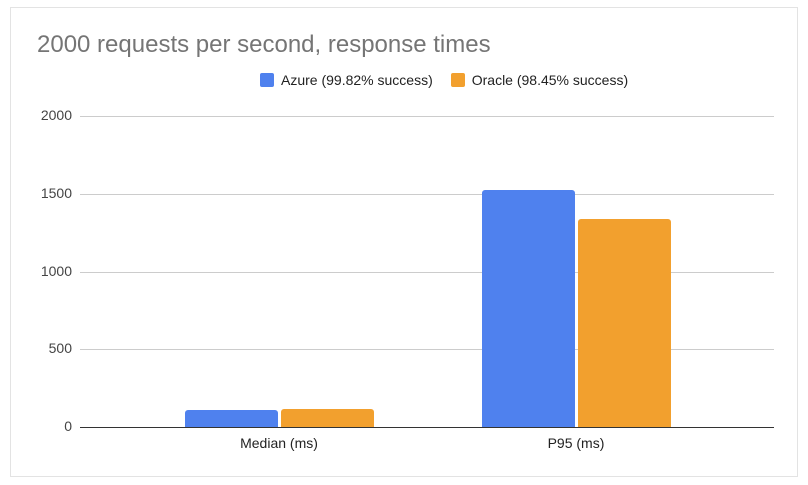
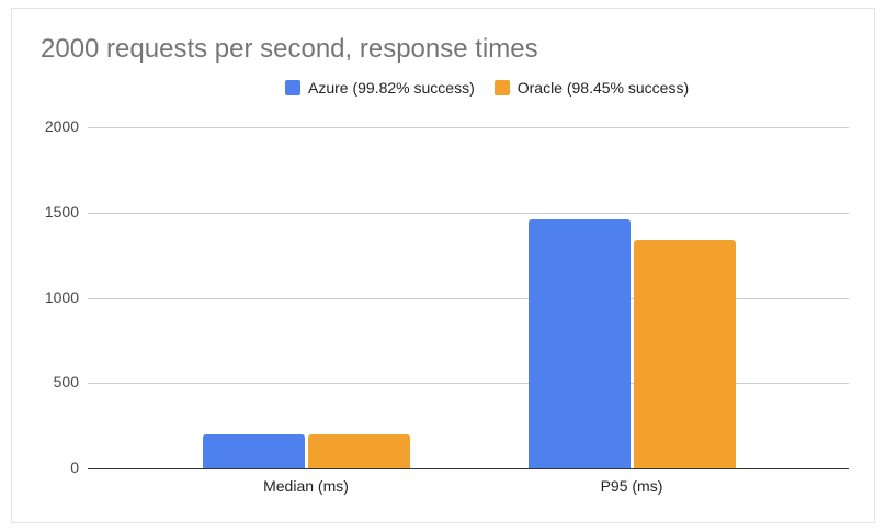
Azure (99.82% success)/Median (ms): 110 -> 200
Oracle (98.45% success)/Median (ms): 120 -> 200
Azure (99.82% success)/P95 (ms): 1530 -> 1460
